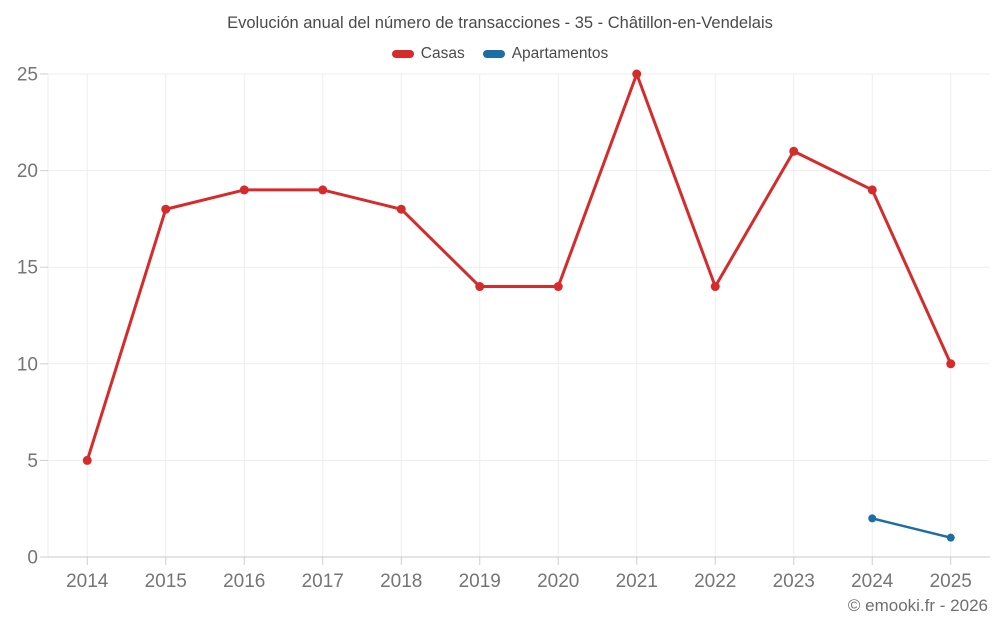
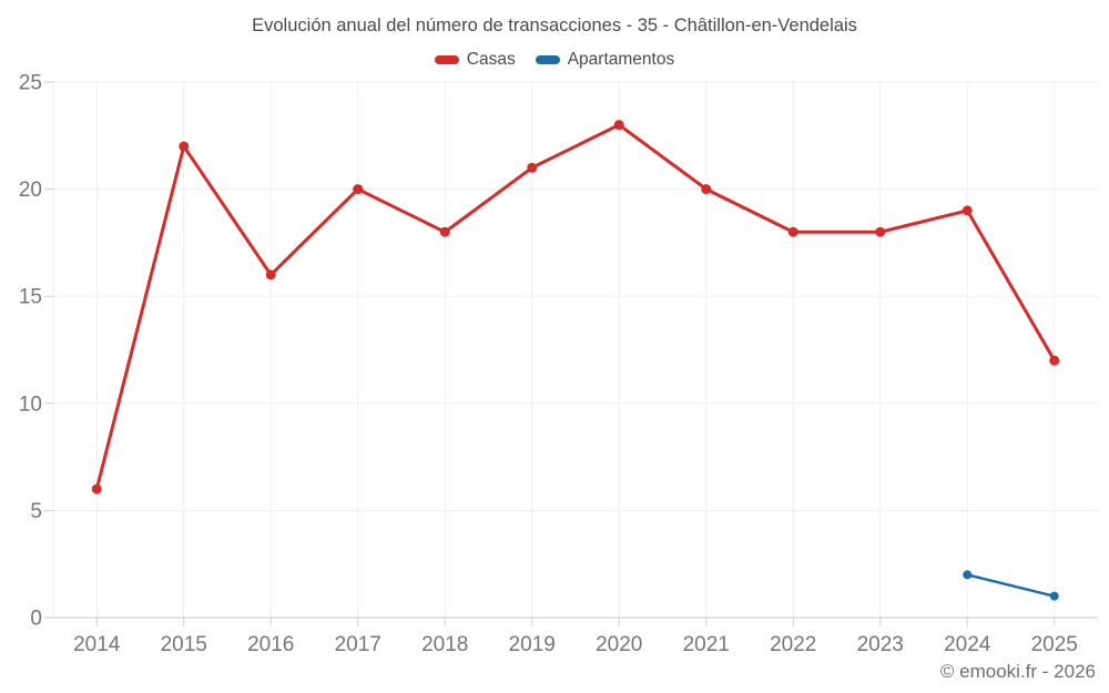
Casas/2014: 5 -> 6
Casas/2015: 18 -> 22
Casas/2016: 19 -> 16
Casas/2017: 19 -> 20
Casas/2019: 14 -> 21
Casas/2020: 14 -> 23
Casas/2021: 25 -> 20
Casas/2022: 14 -> 18
Casas/2023: 21 -> 18
Casas/2025: 10 -> 12
